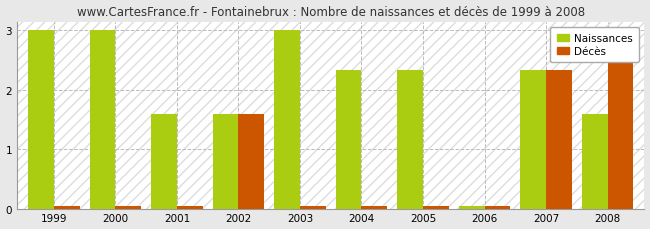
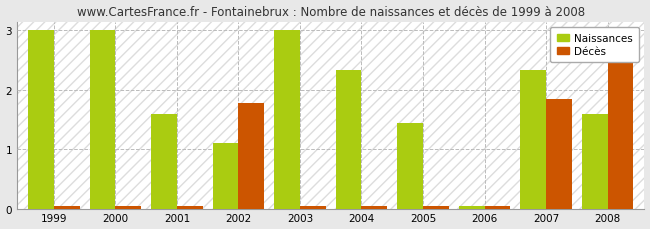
Naissances/2002: 1.60 -> 1.10
Décès/2002: 1.60 -> 1.78
Naissances/2005: 2.33 -> 1.44
Décès/2007: 2.33 -> 1.84
